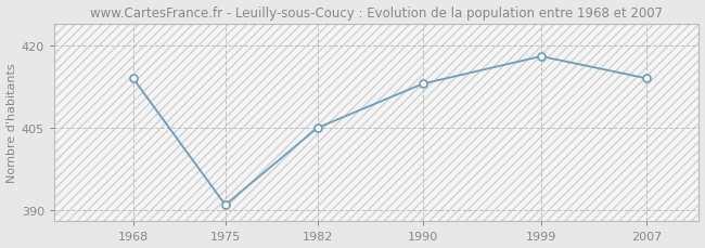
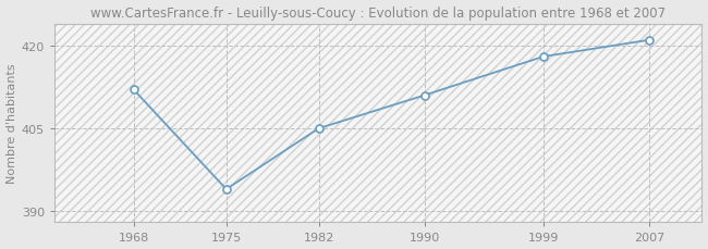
1968: 414 -> 412
1975: 391 -> 394
1990: 413 -> 411
2007: 414 -> 421
